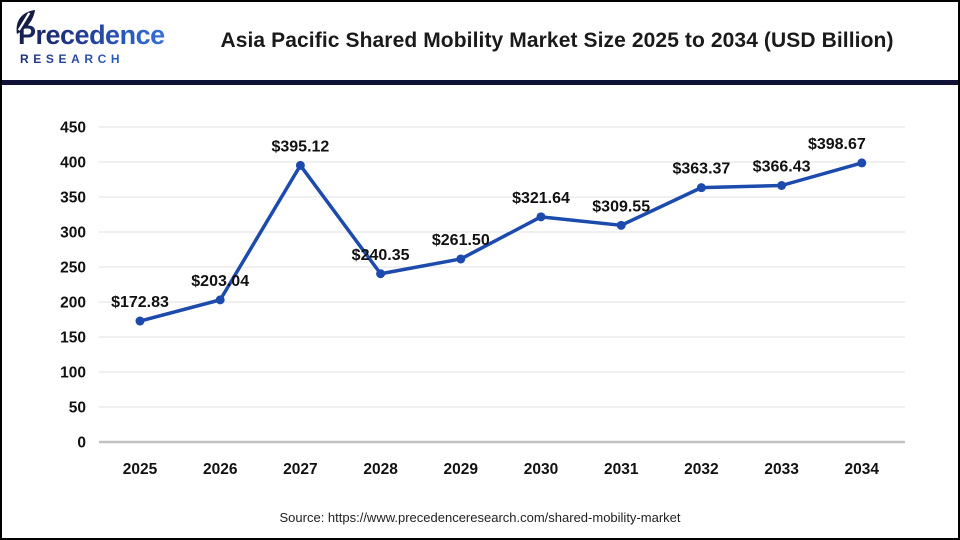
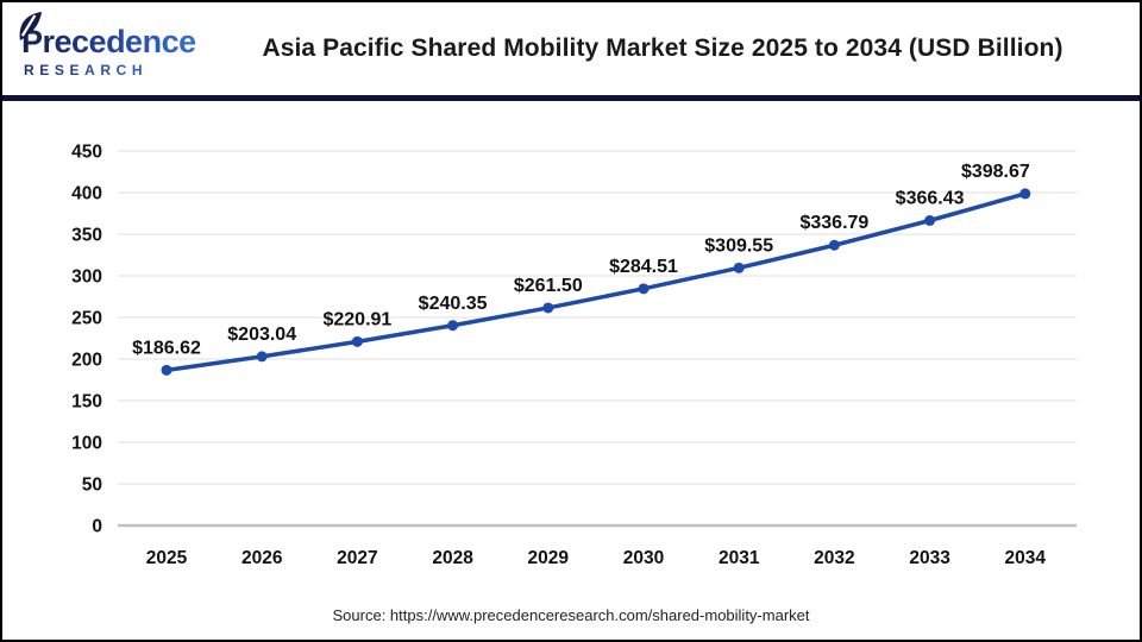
2025: $172.83 -> $186.62
2027: $395.12 -> $220.91
2030: $321.64 -> $284.51
2032: $363.37 -> $336.79
